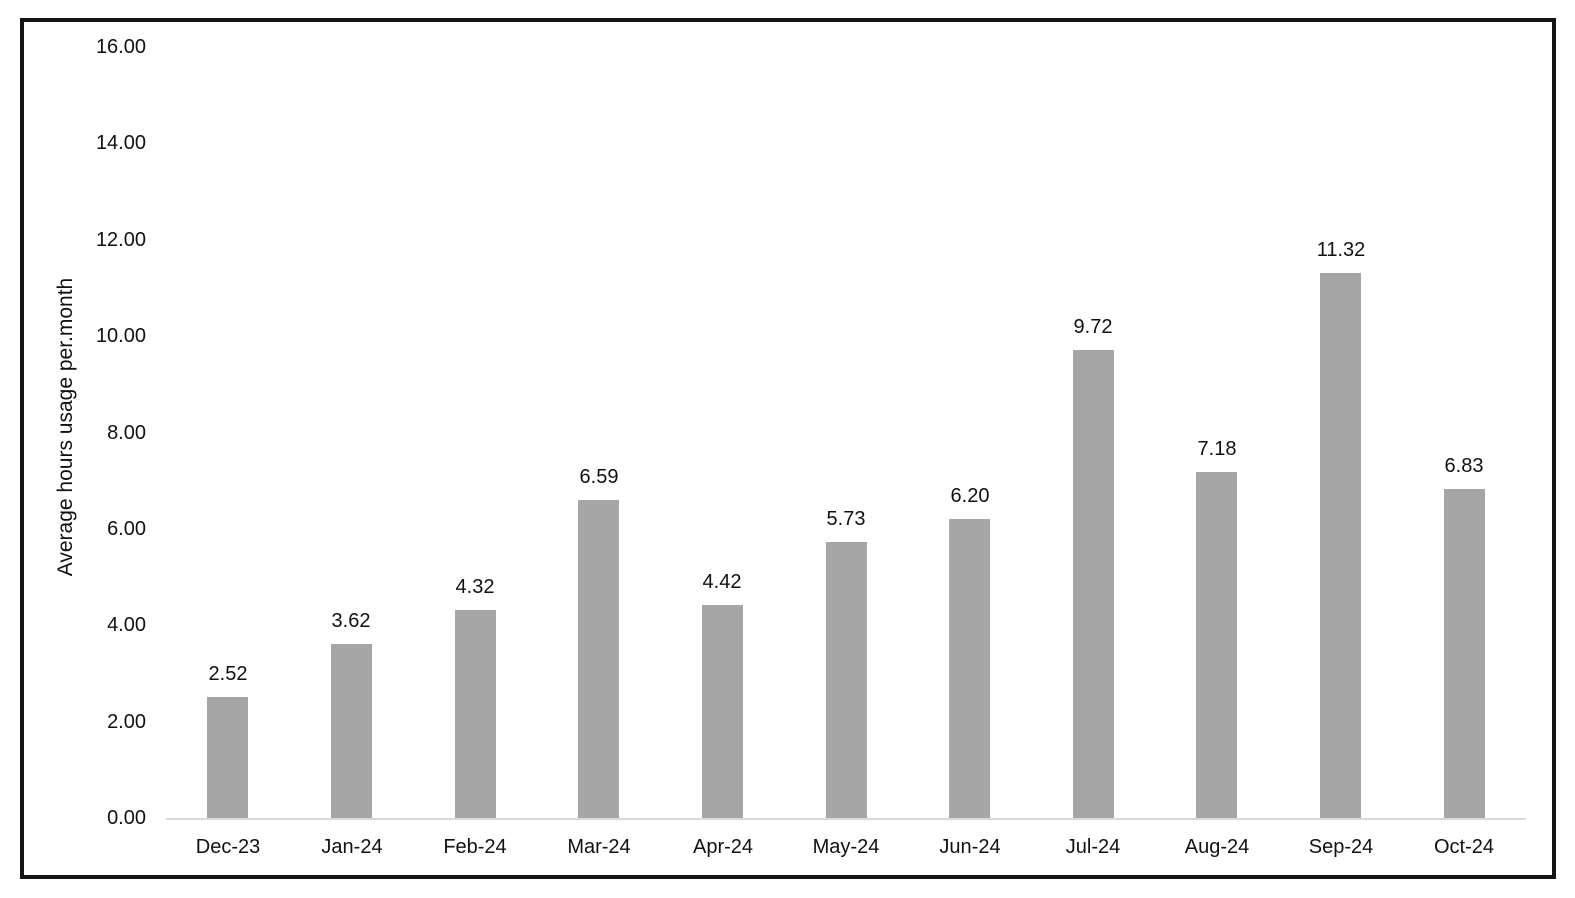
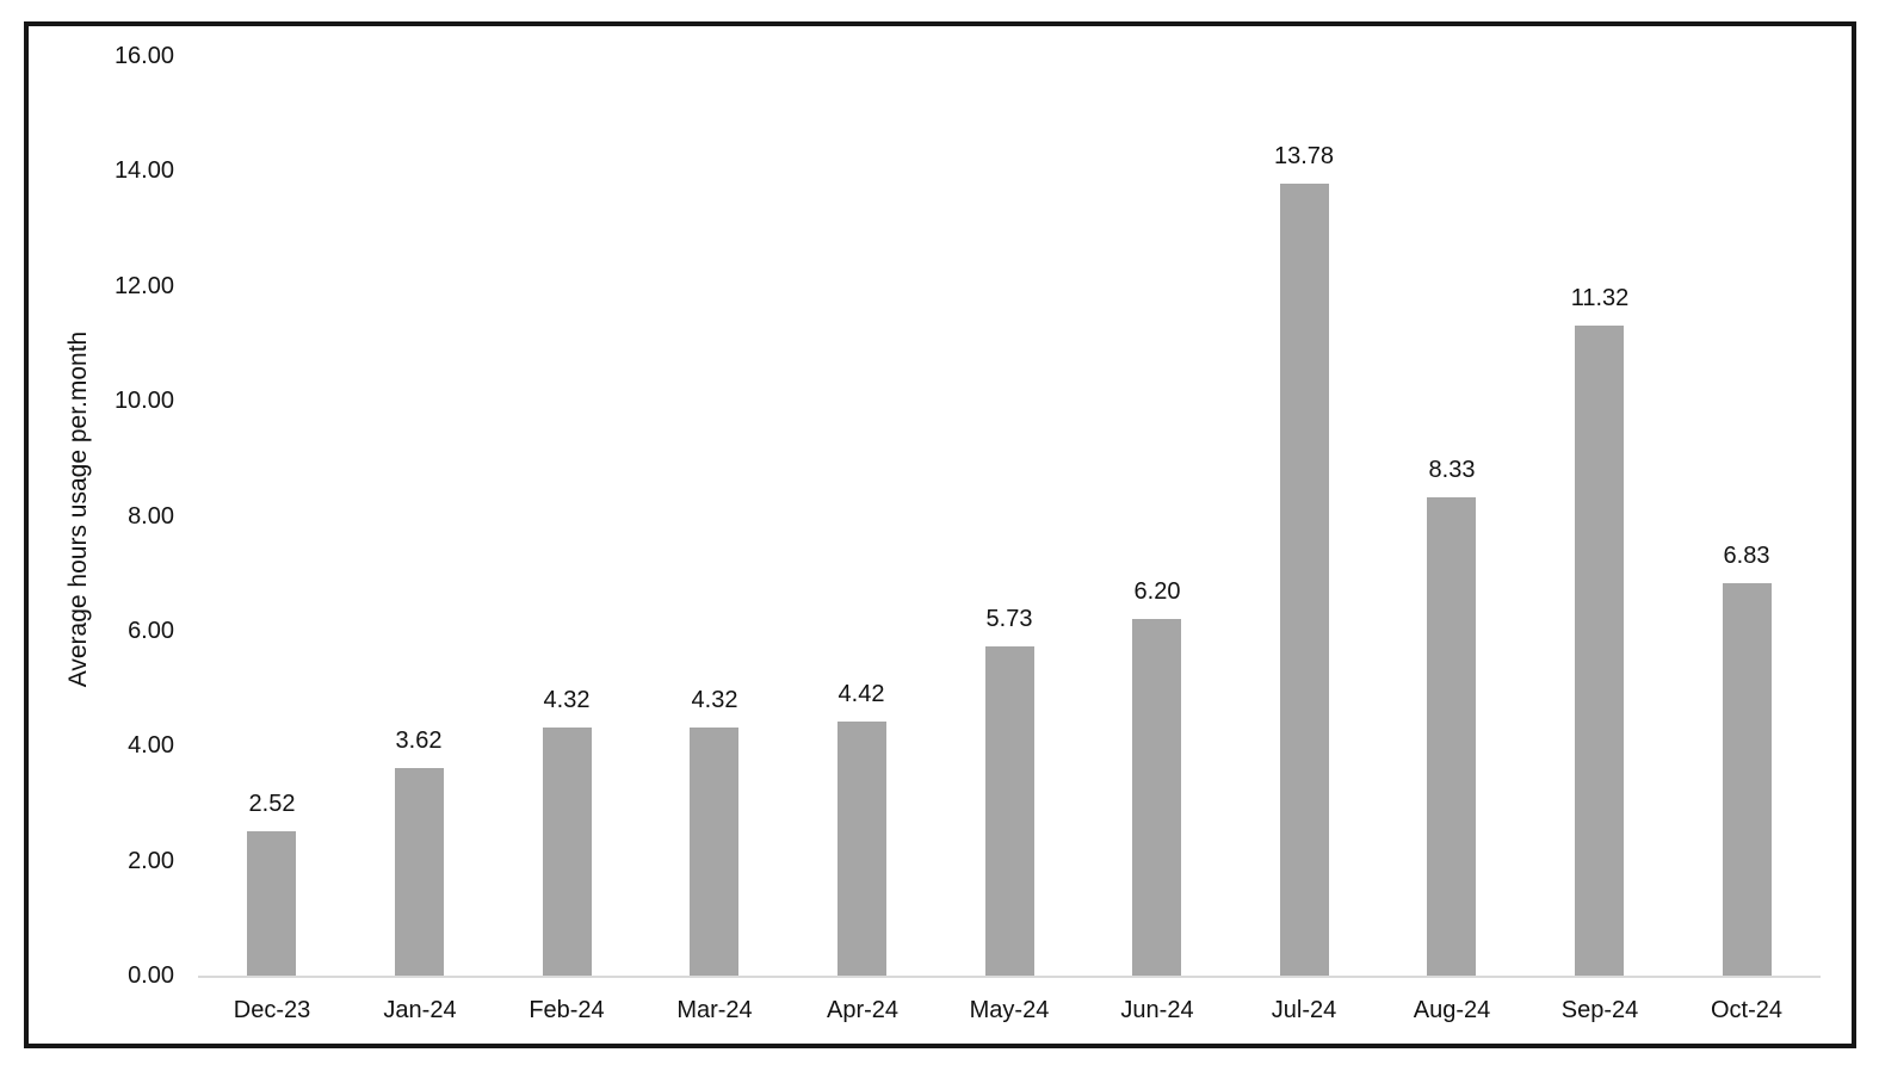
Mar-24: 6.59 -> 4.32
Jul-24: 9.72 -> 13.78
Aug-24: 7.18 -> 8.33
